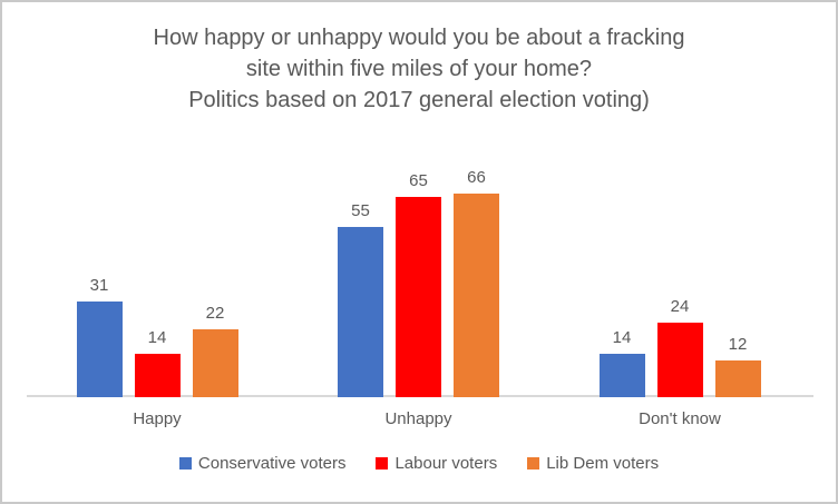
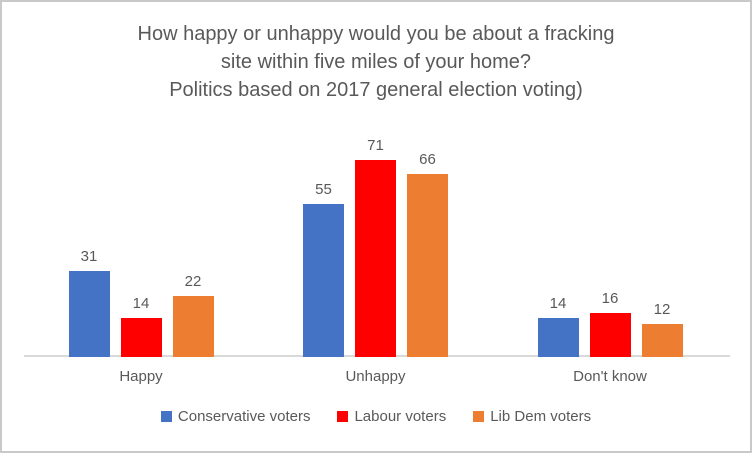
Labour voters/Unhappy: 65 -> 71
Labour voters/Don't know: 24 -> 16
